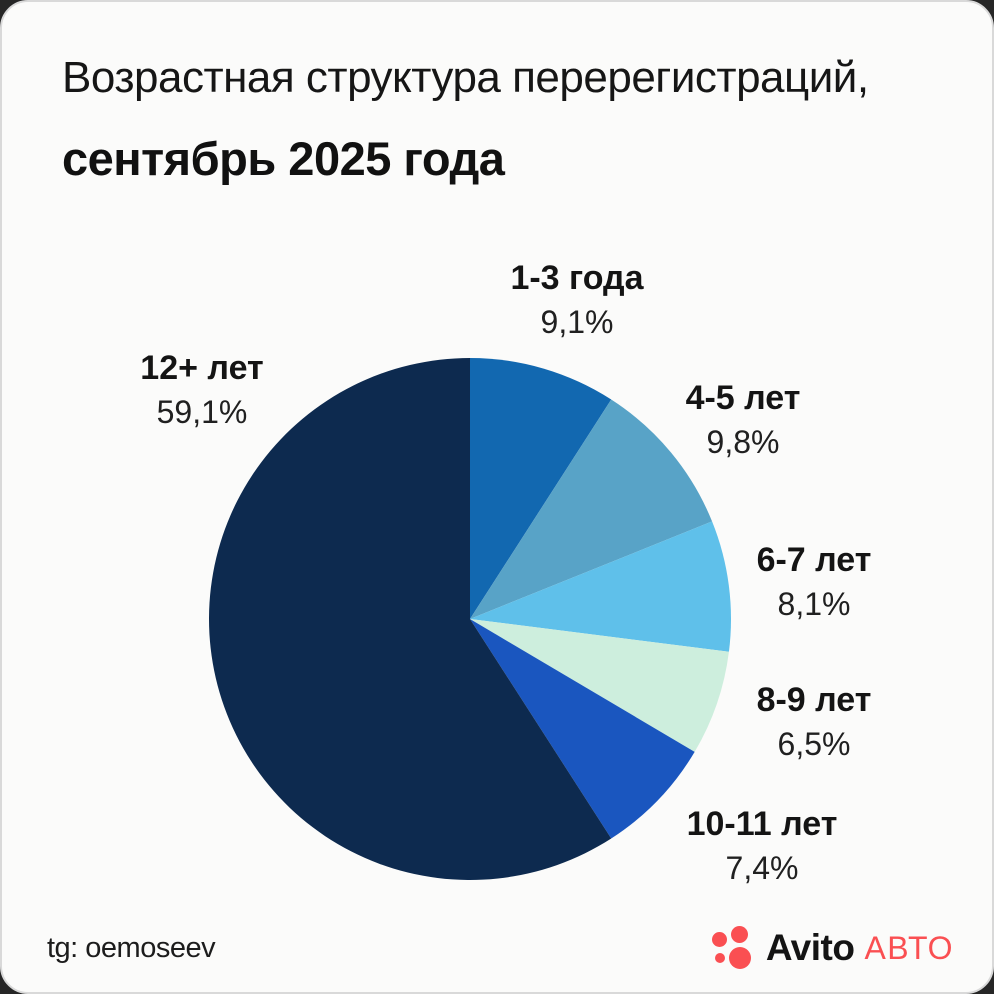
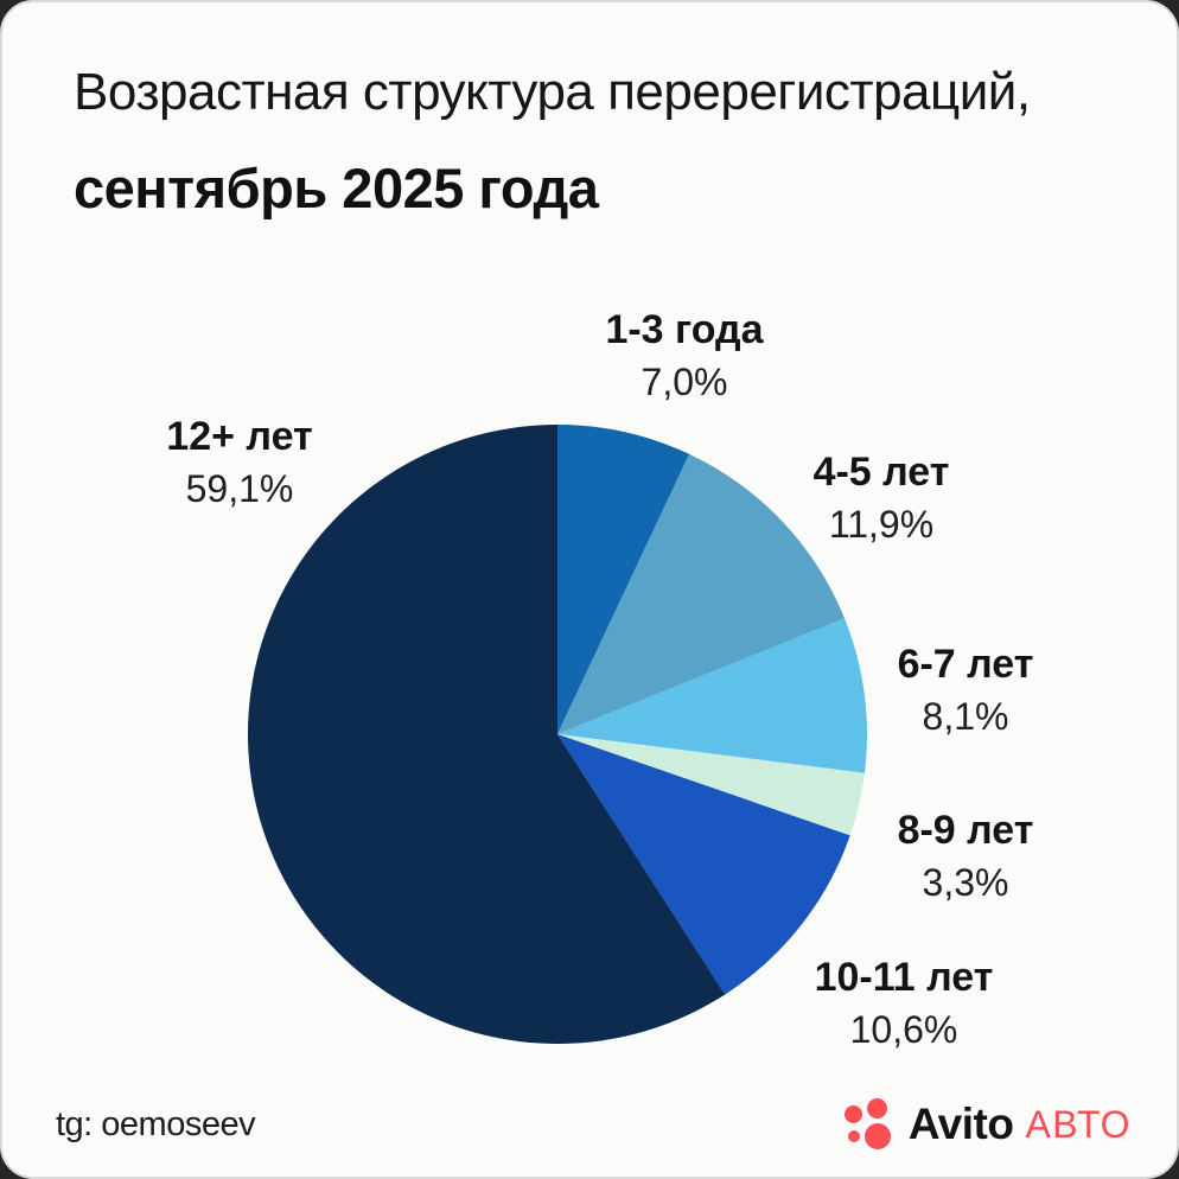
1-3 года: 9,1% -> 7,0%
4-5 лет: 9,8% -> 11,9%
8-9 лет: 6,5% -> 3,3%
10-11 лет: 7,4% -> 10,6%
